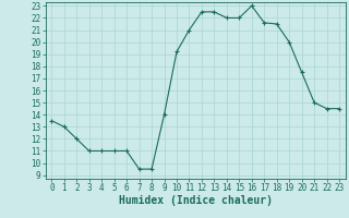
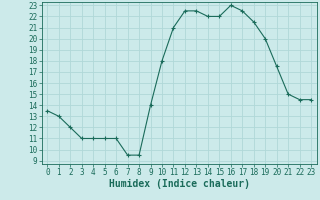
10: 19.2 -> 18.0
17: 21.6 -> 22.5
